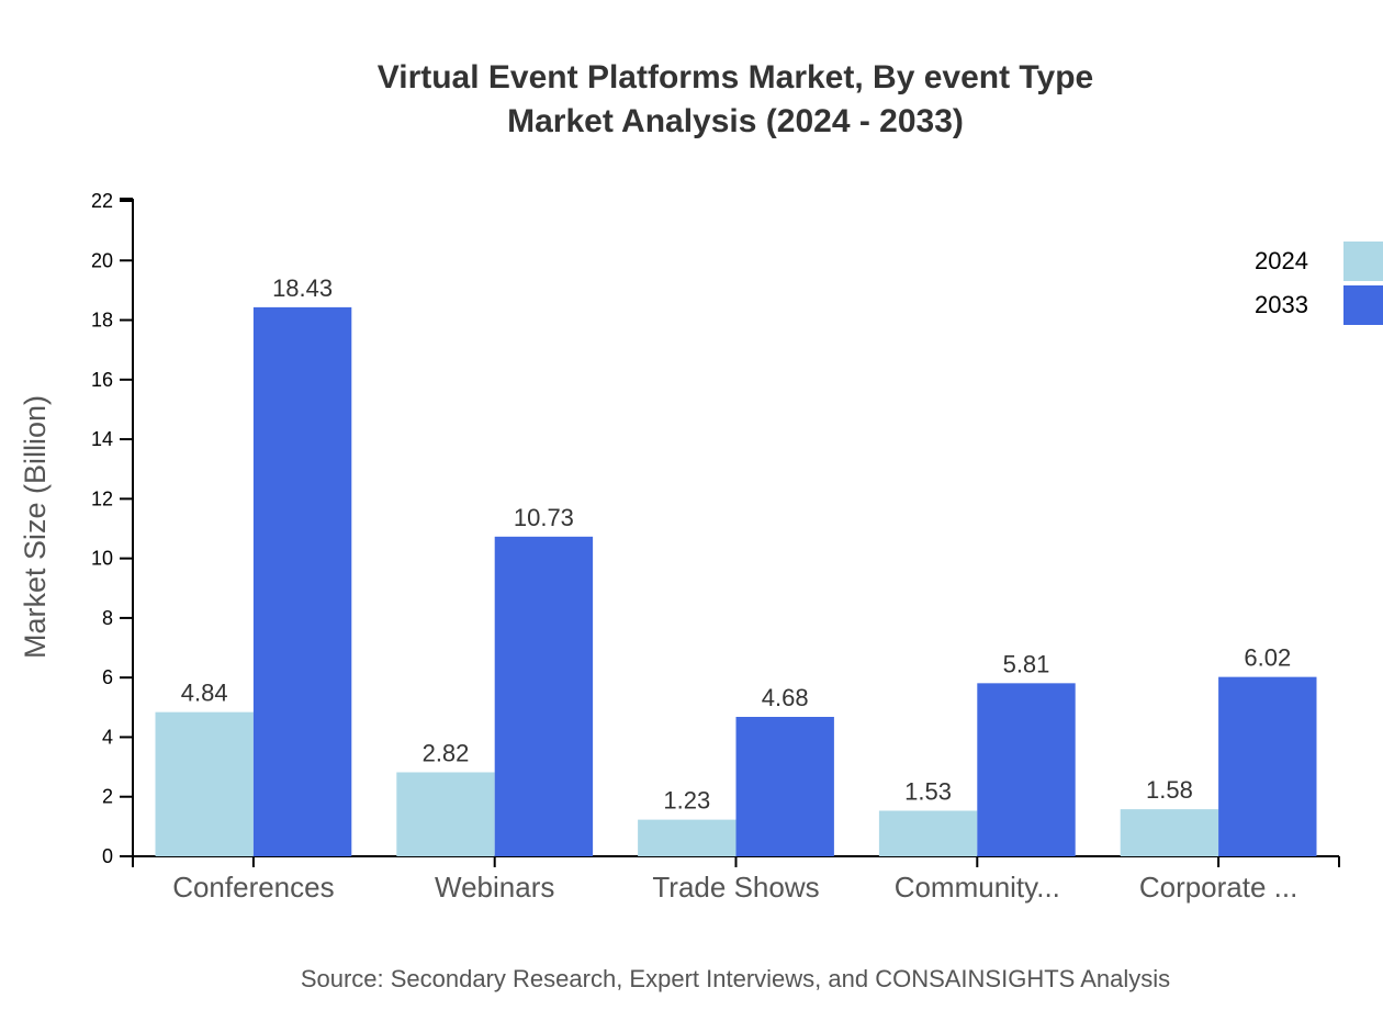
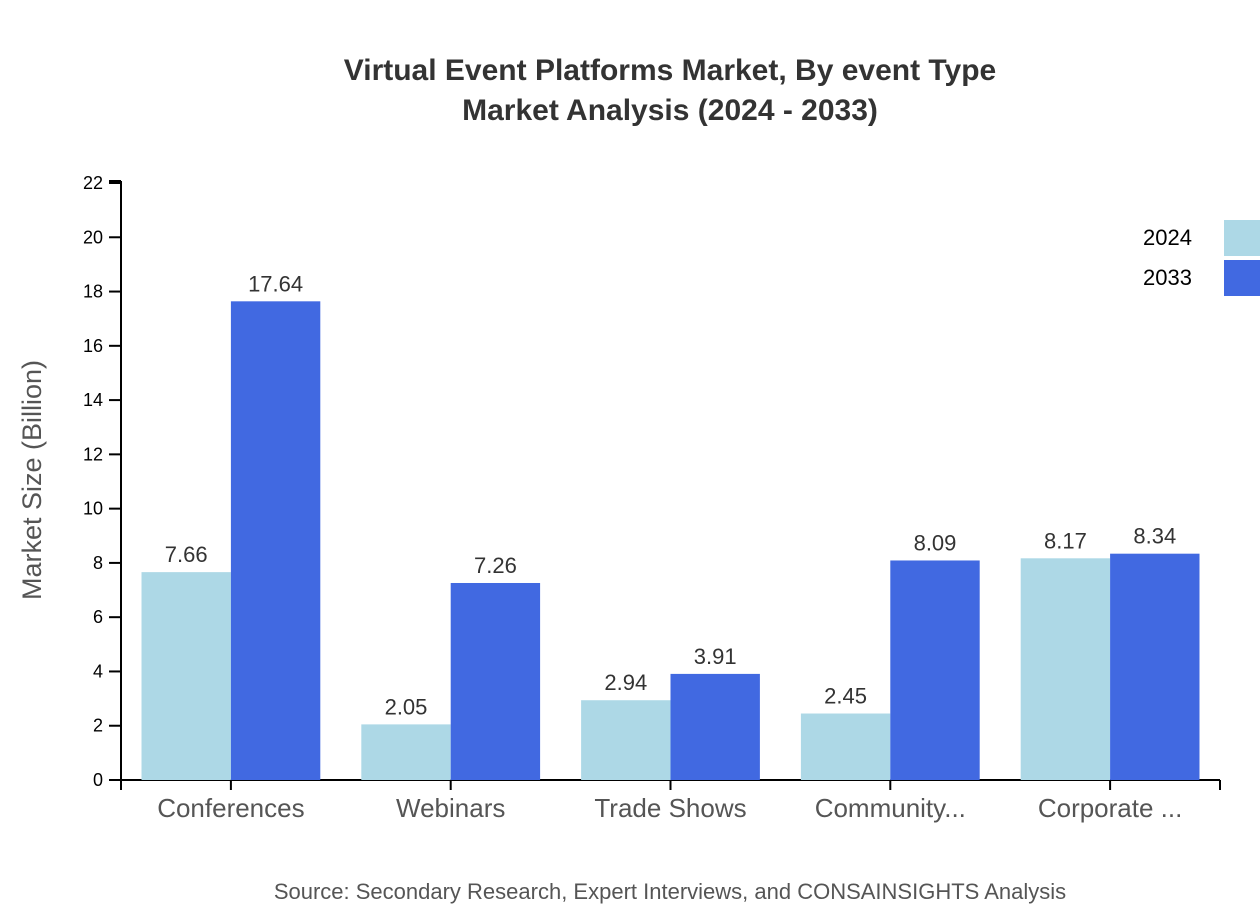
2024/Conferences: 4.84 -> 7.66
2033/Conferences: 18.43 -> 17.64
2024/Webinars: 2.82 -> 2.05
2033/Webinars: 10.73 -> 7.26
2024/Trade Shows: 1.23 -> 2.94
2033/Trade Shows: 4.68 -> 3.91
2024/Community...: 1.53 -> 2.45
2033/Community...: 5.81 -> 8.09
2024/Corporate ...: 1.58 -> 8.17
2033/Corporate ...: 6.02 -> 8.34
